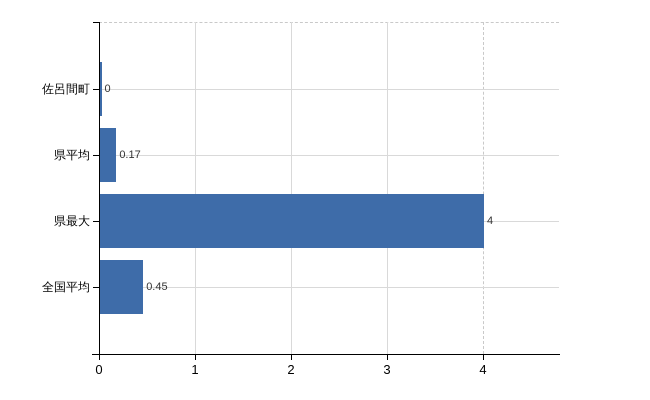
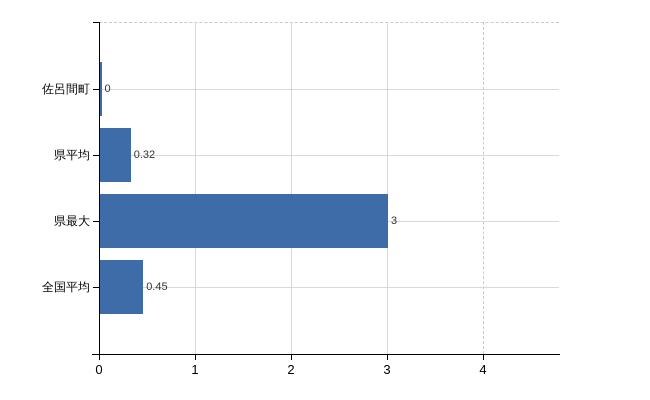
県平均: 0.17 -> 0.32
県最大: 4 -> 3
